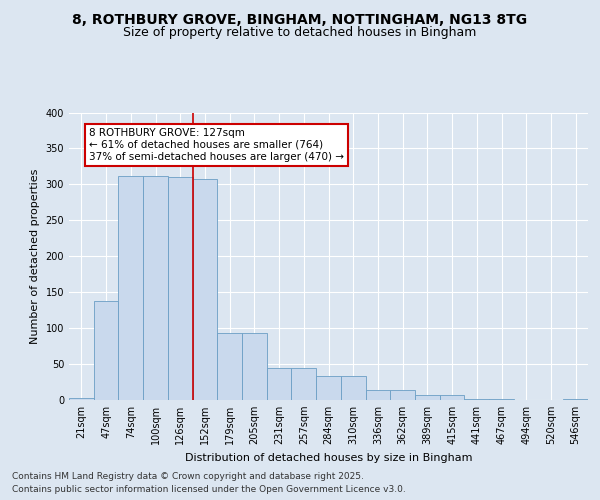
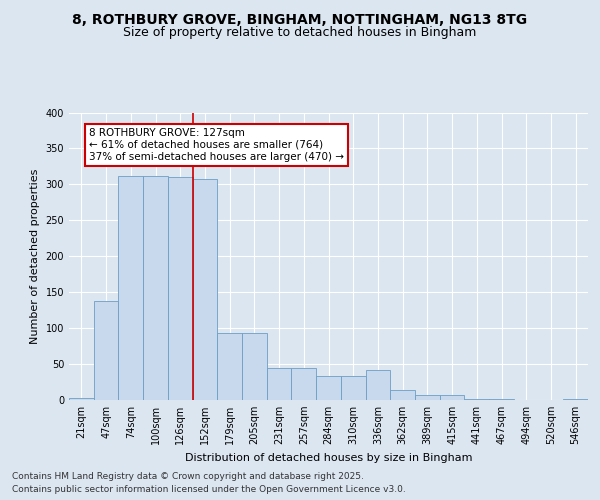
336sqm: 14 -> 42
